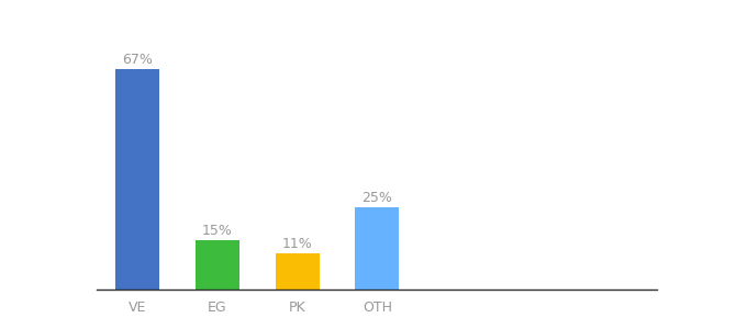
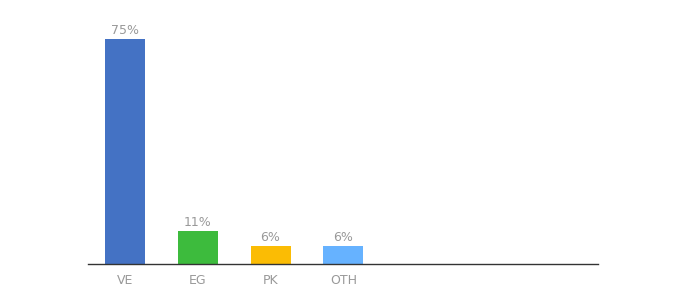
VE: 67% -> 75%
EG: 15% -> 11%
PK: 11% -> 6%
OTH: 25% -> 6%
